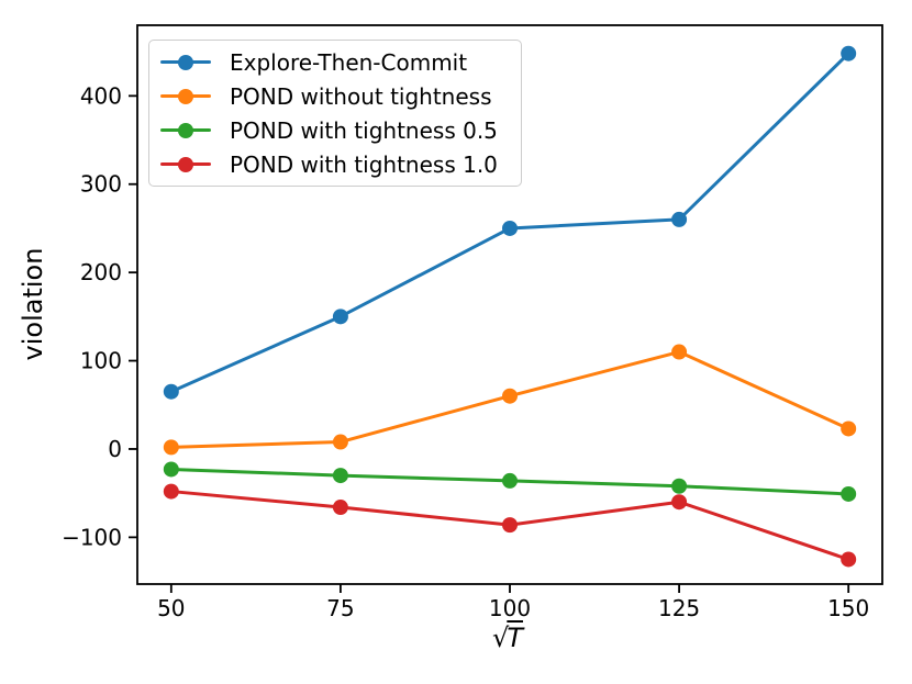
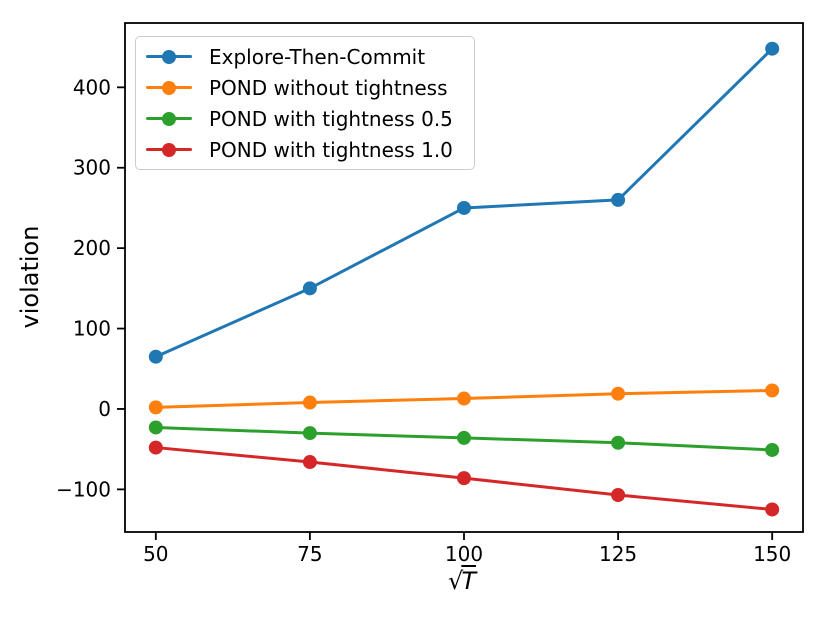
POND without tightness/100: 60 -> 10
POND without tightness/125: 110 -> 20
POND with tightness 1.0/125: -60 -> -110
